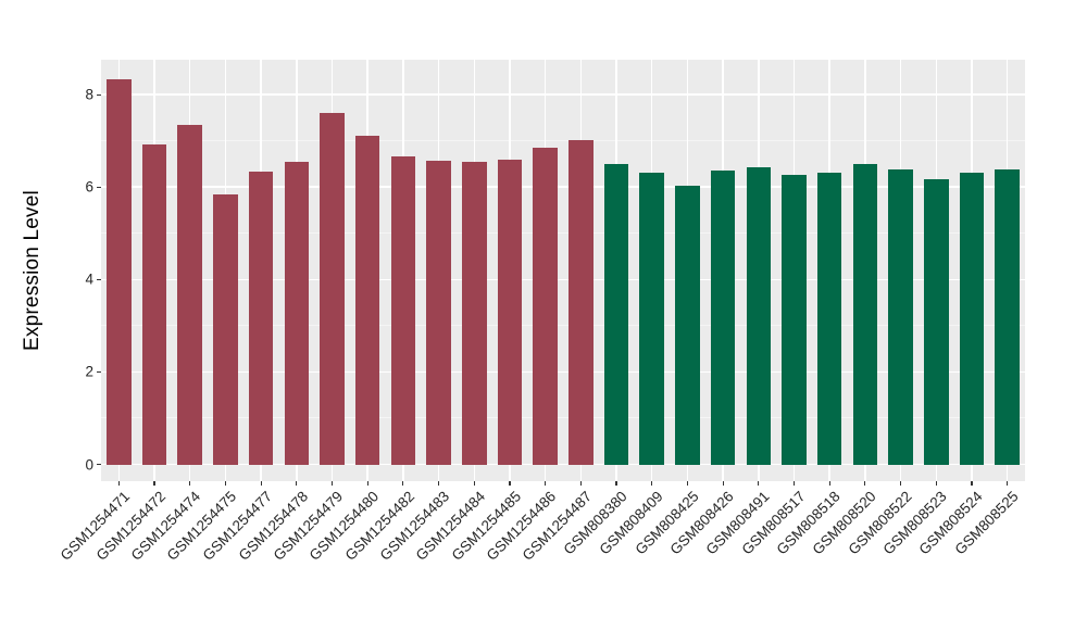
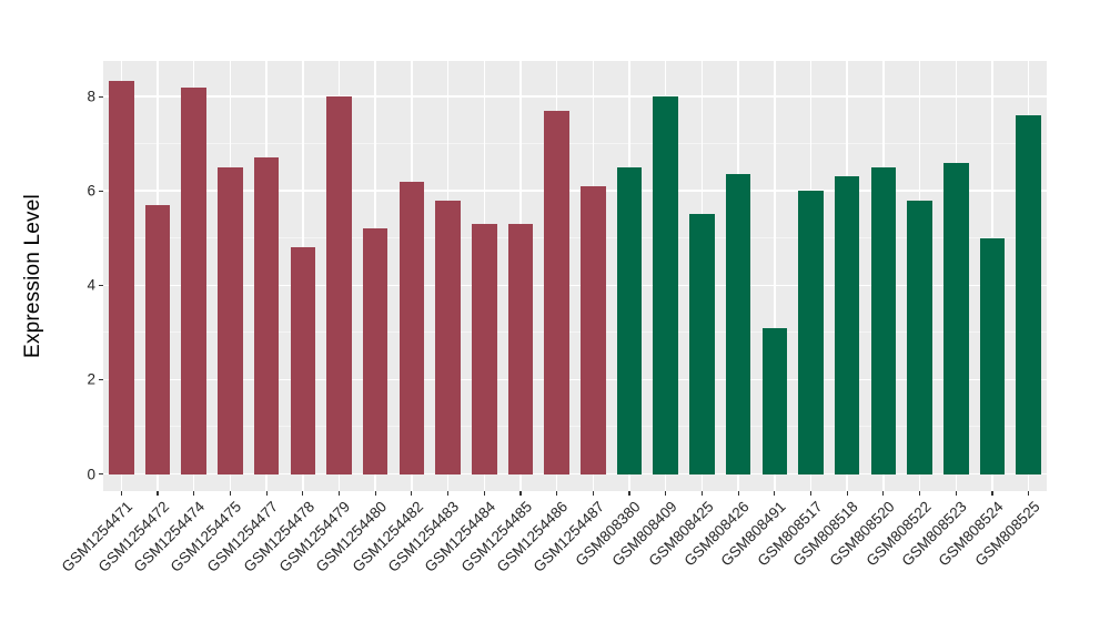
GSM1254472: 6.9 -> 5.7
GSM1254474: 7.3 -> 8.2
GSM1254475: 5.8 -> 6.5
GSM1254477: 6.3 -> 6.7
GSM1254478: 6.5 -> 4.8
GSM1254479: 7.6 -> 8.0
GSM1254480: 7.1 -> 5.2
GSM1254482: 6.7 -> 6.2
GSM1254483: 6.6 -> 5.8
GSM1254484: 6.5 -> 5.3
GSM1254485: 6.6 -> 5.3
GSM1254486: 6.9 -> 7.7
GSM1254487: 7.0 -> 6.1
GSM808409: 6.3 -> 8.0
GSM808425: 6.0 -> 5.5
GSM808491: 6.4 -> 3.1
GSM808517: 6.3 -> 6.0
GSM808522: 6.4 -> 5.8
GSM808523: 6.2 -> 6.6
GSM808524: 6.3 -> 5.0
GSM808525: 6.4 -> 7.6
